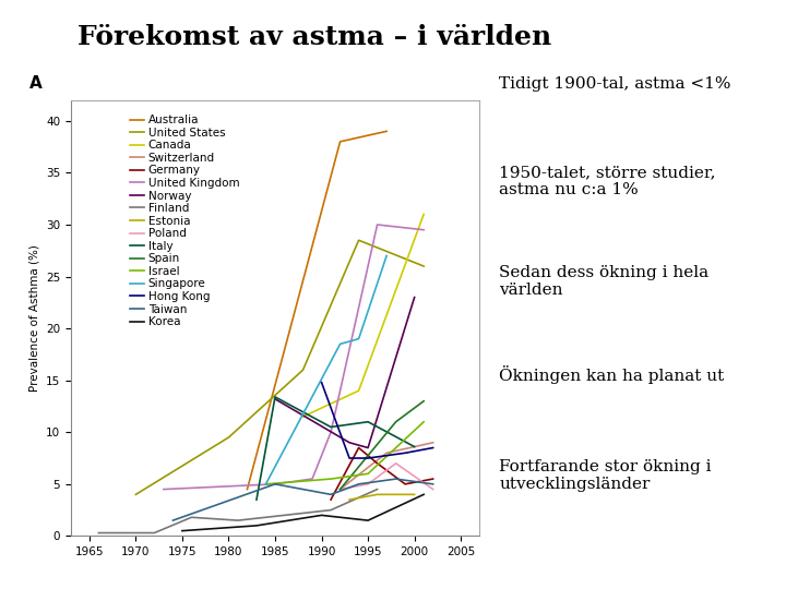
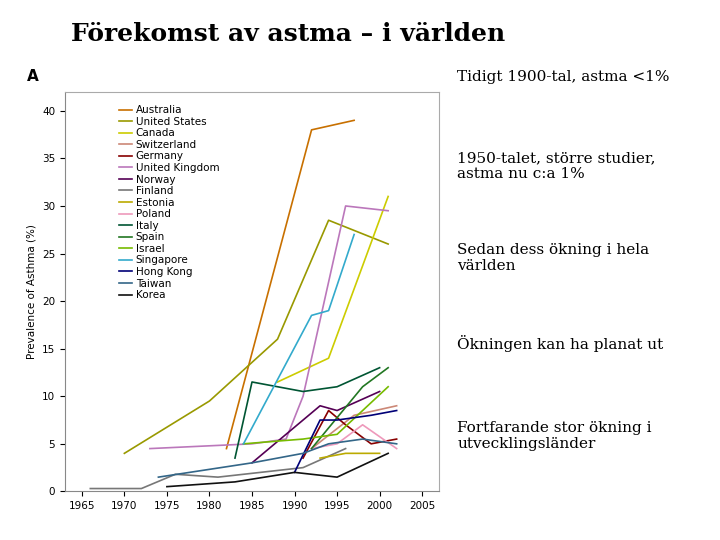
Norway/1985: 13.2 -> 3.0
Italy/1985: 13.4 -> 11.5
Taiwan/1985: 5.0 -> 3.0
Hong Kong/1990: 14.8 -> 2.0
Norway/2000: 23.0 -> 10.5
Italy/2000: 8.6 -> 13.0
